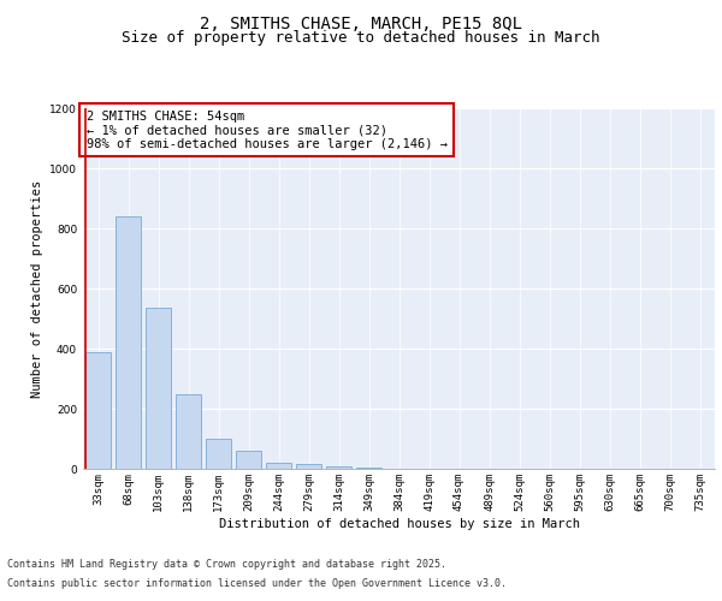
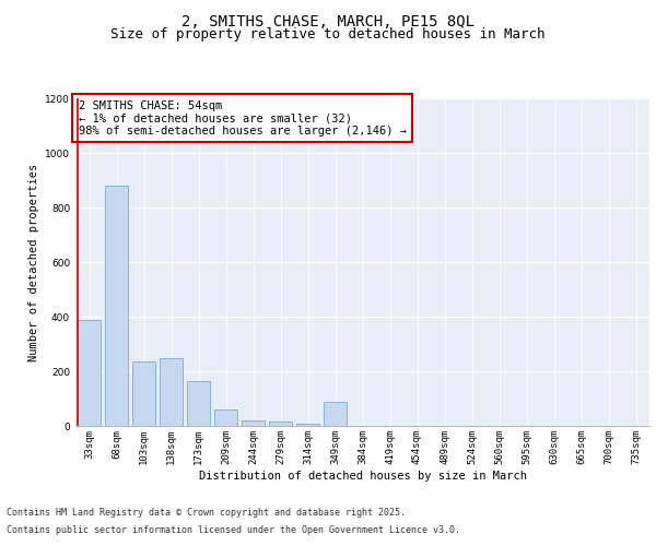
68sqm: 840 -> 880
103sqm: 535 -> 235
173sqm: 100 -> 165
349sqm: 5 -> 90
